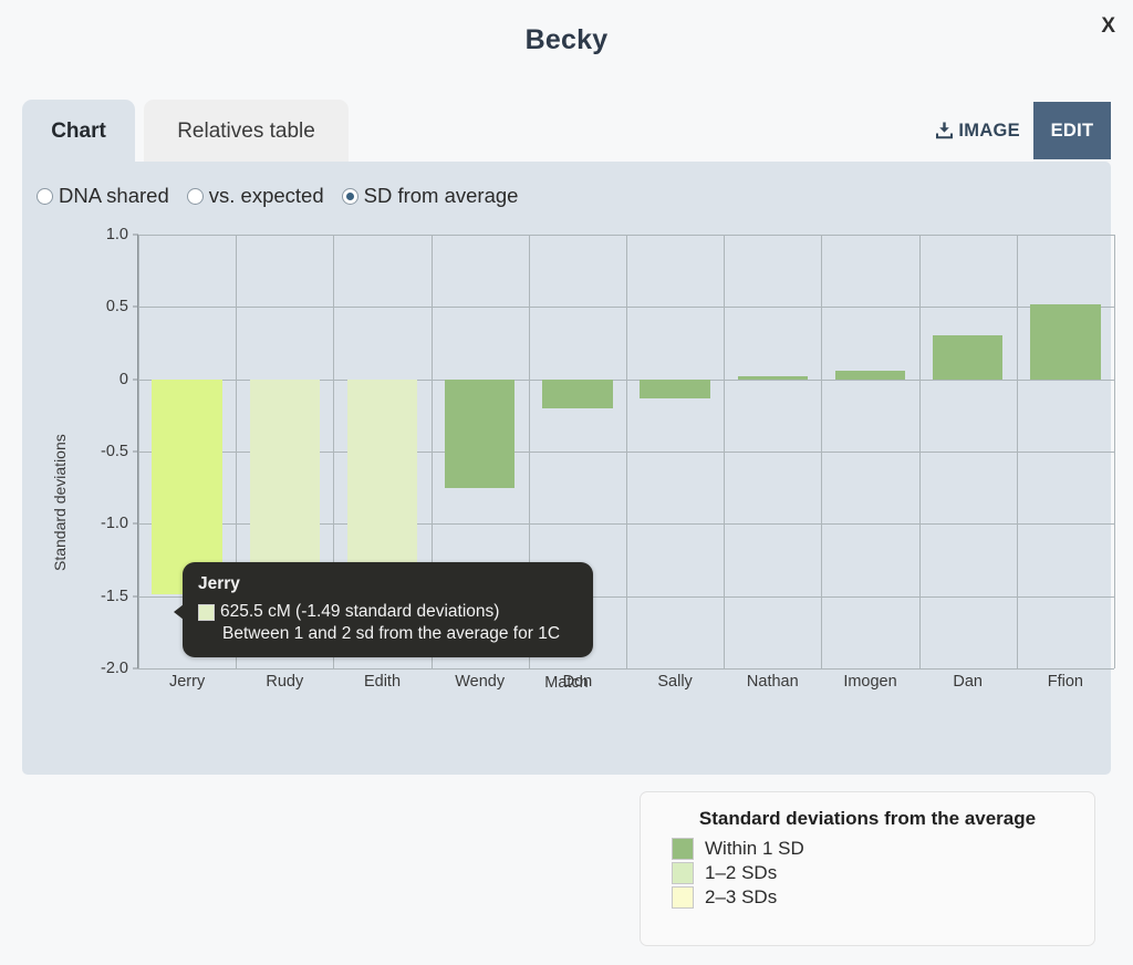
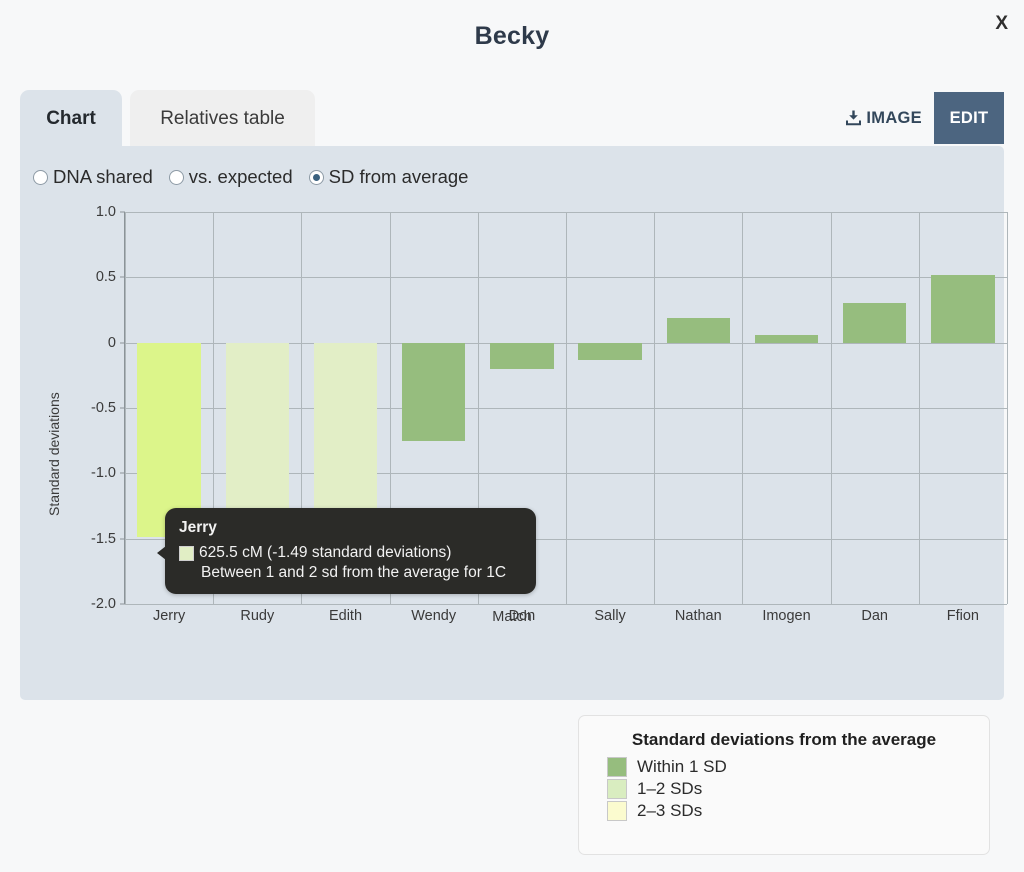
Nathan: 0.02 -> 0.19
